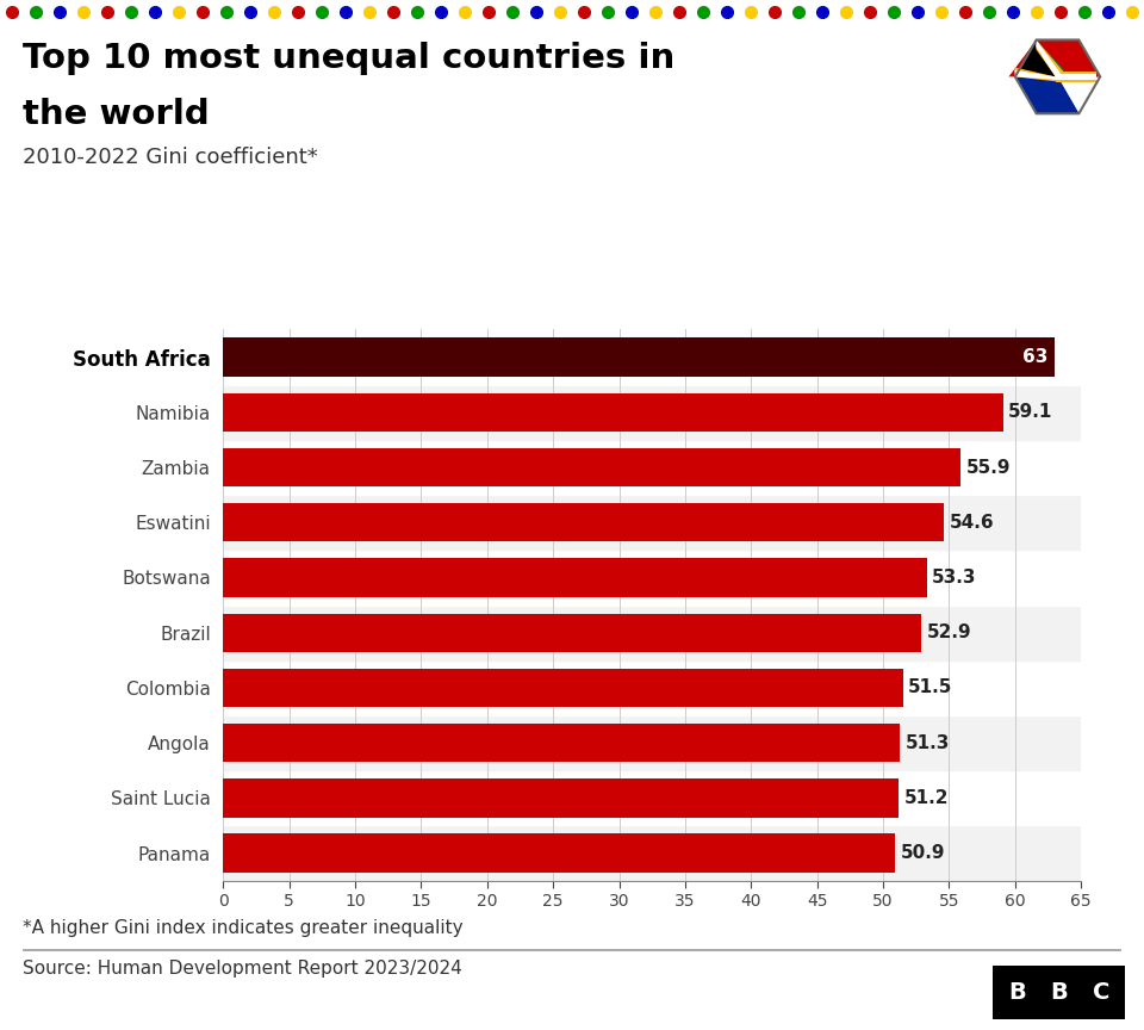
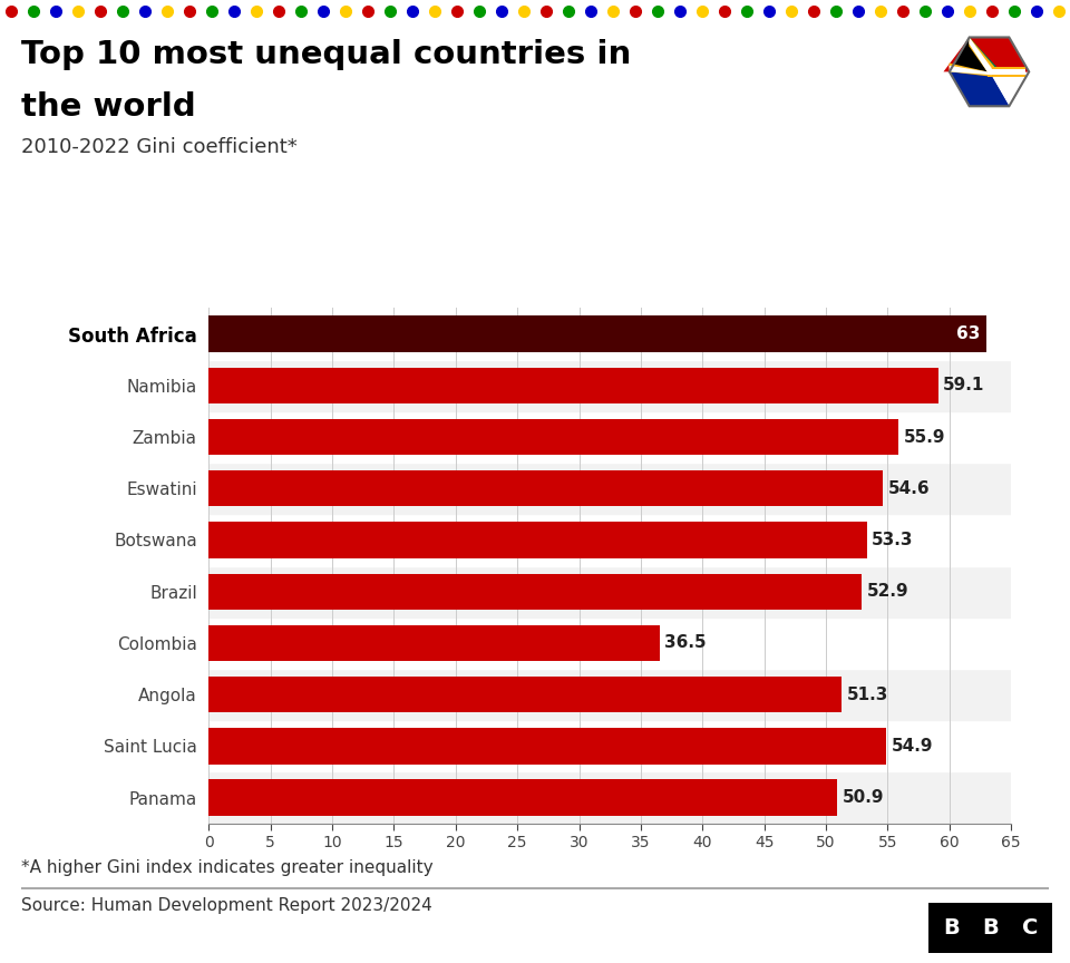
Colombia: 51.5 -> 36.5
Saint Lucia: 51.2 -> 54.9
